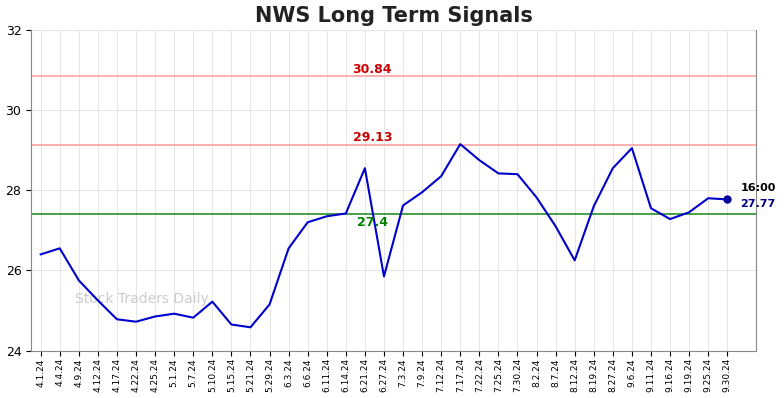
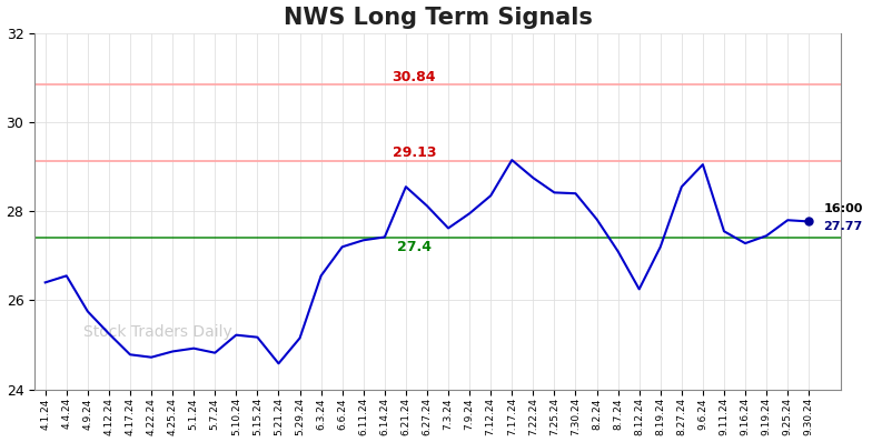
5.15.24: 24.65 -> 25.17
6.27.24: 25.85 -> 28.12
8.19.24: 27.60 -> 27.20
